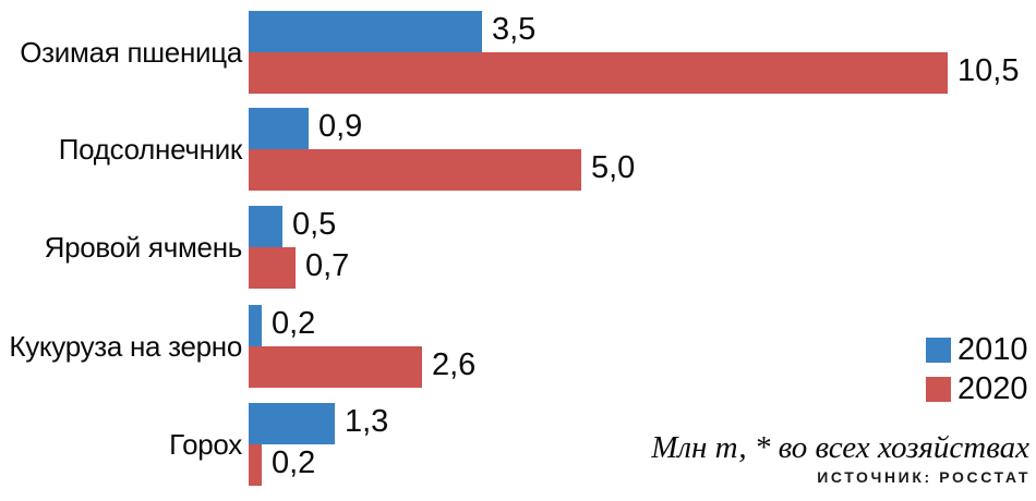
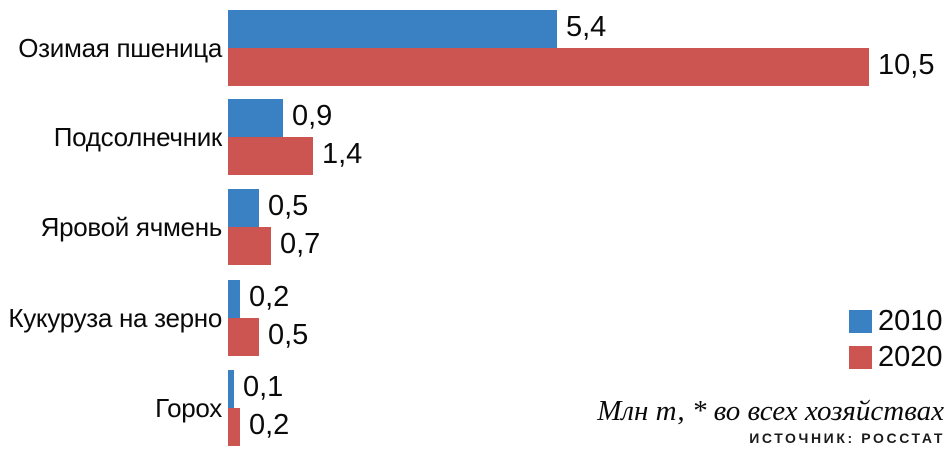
2010/Озимая пшеница: 3,5 -> 5,4
2020/Подсолнечник: 5,0 -> 1,4
2020/Кукуруза на зерно: 2,6 -> 0,5
2010/Горох: 1,3 -> 0,1
